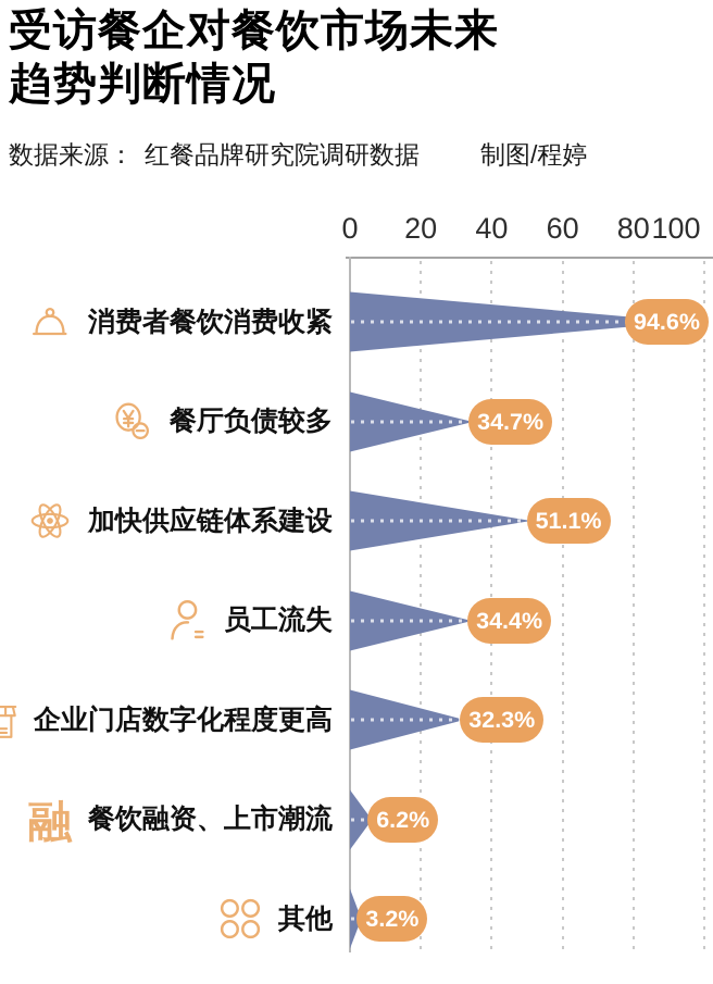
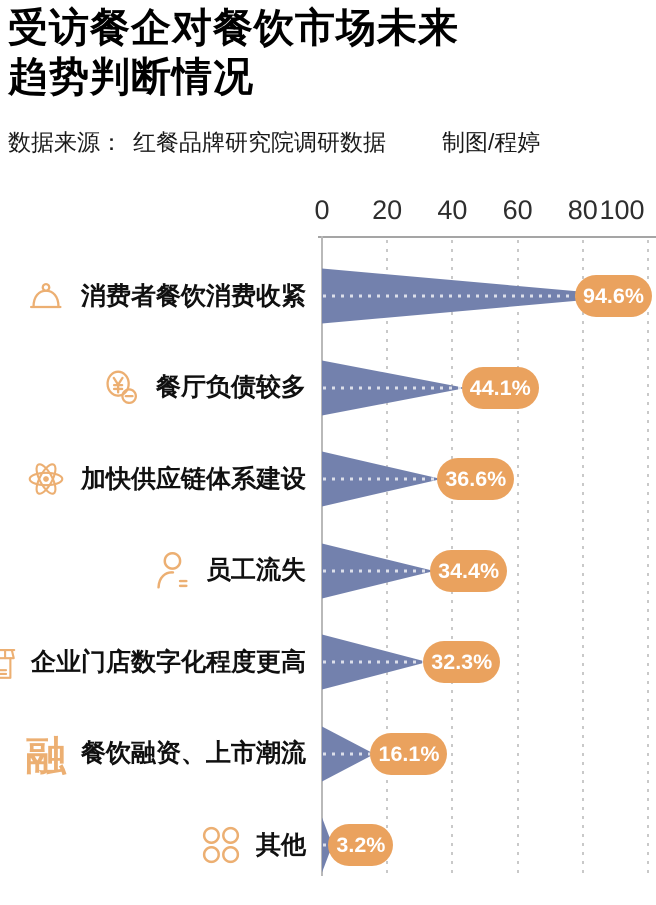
餐厅负债较多: 34.7% -> 44.1%
加快供应链体系建设: 51.1% -> 36.6%
餐饮融资、上市潮流: 6.2% -> 16.1%
